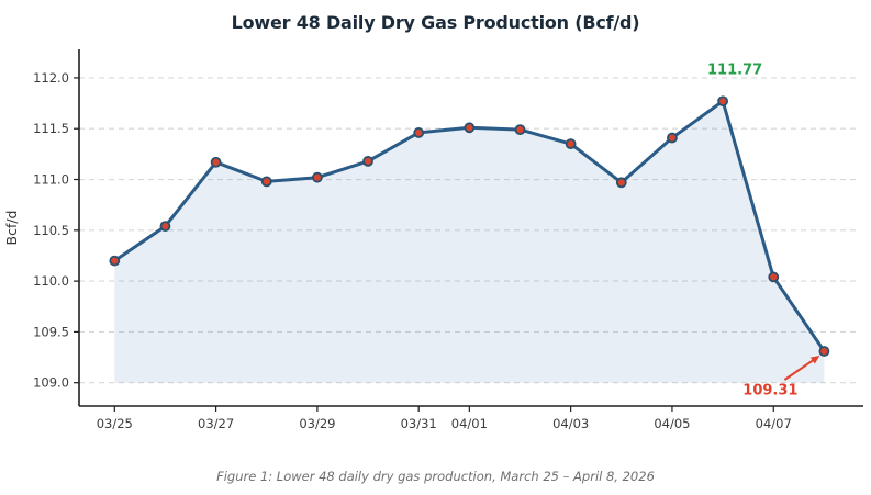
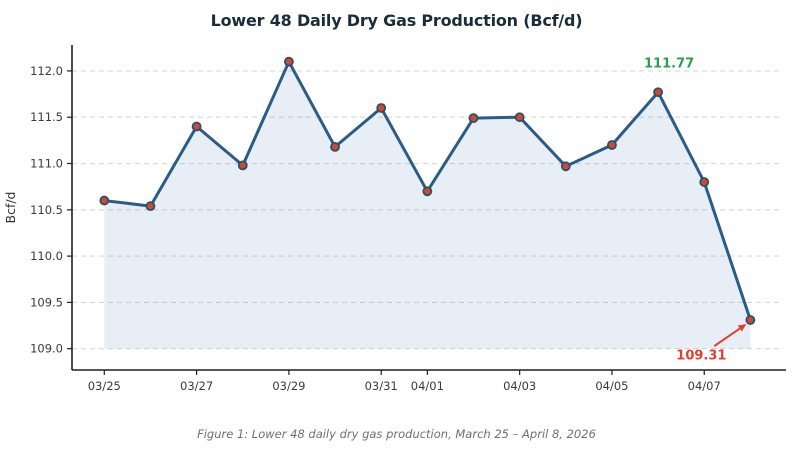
03/25: 110.2 -> 110.6
03/27: 111.2 -> 111.4
03/29: 111.0 -> 112.1
03/31: 111.5 -> 111.6
04/01: 111.5 -> 110.7
04/03: 111.3 -> 111.5
04/05: 111.4 -> 111.2
04/07: 110.0 -> 110.8
